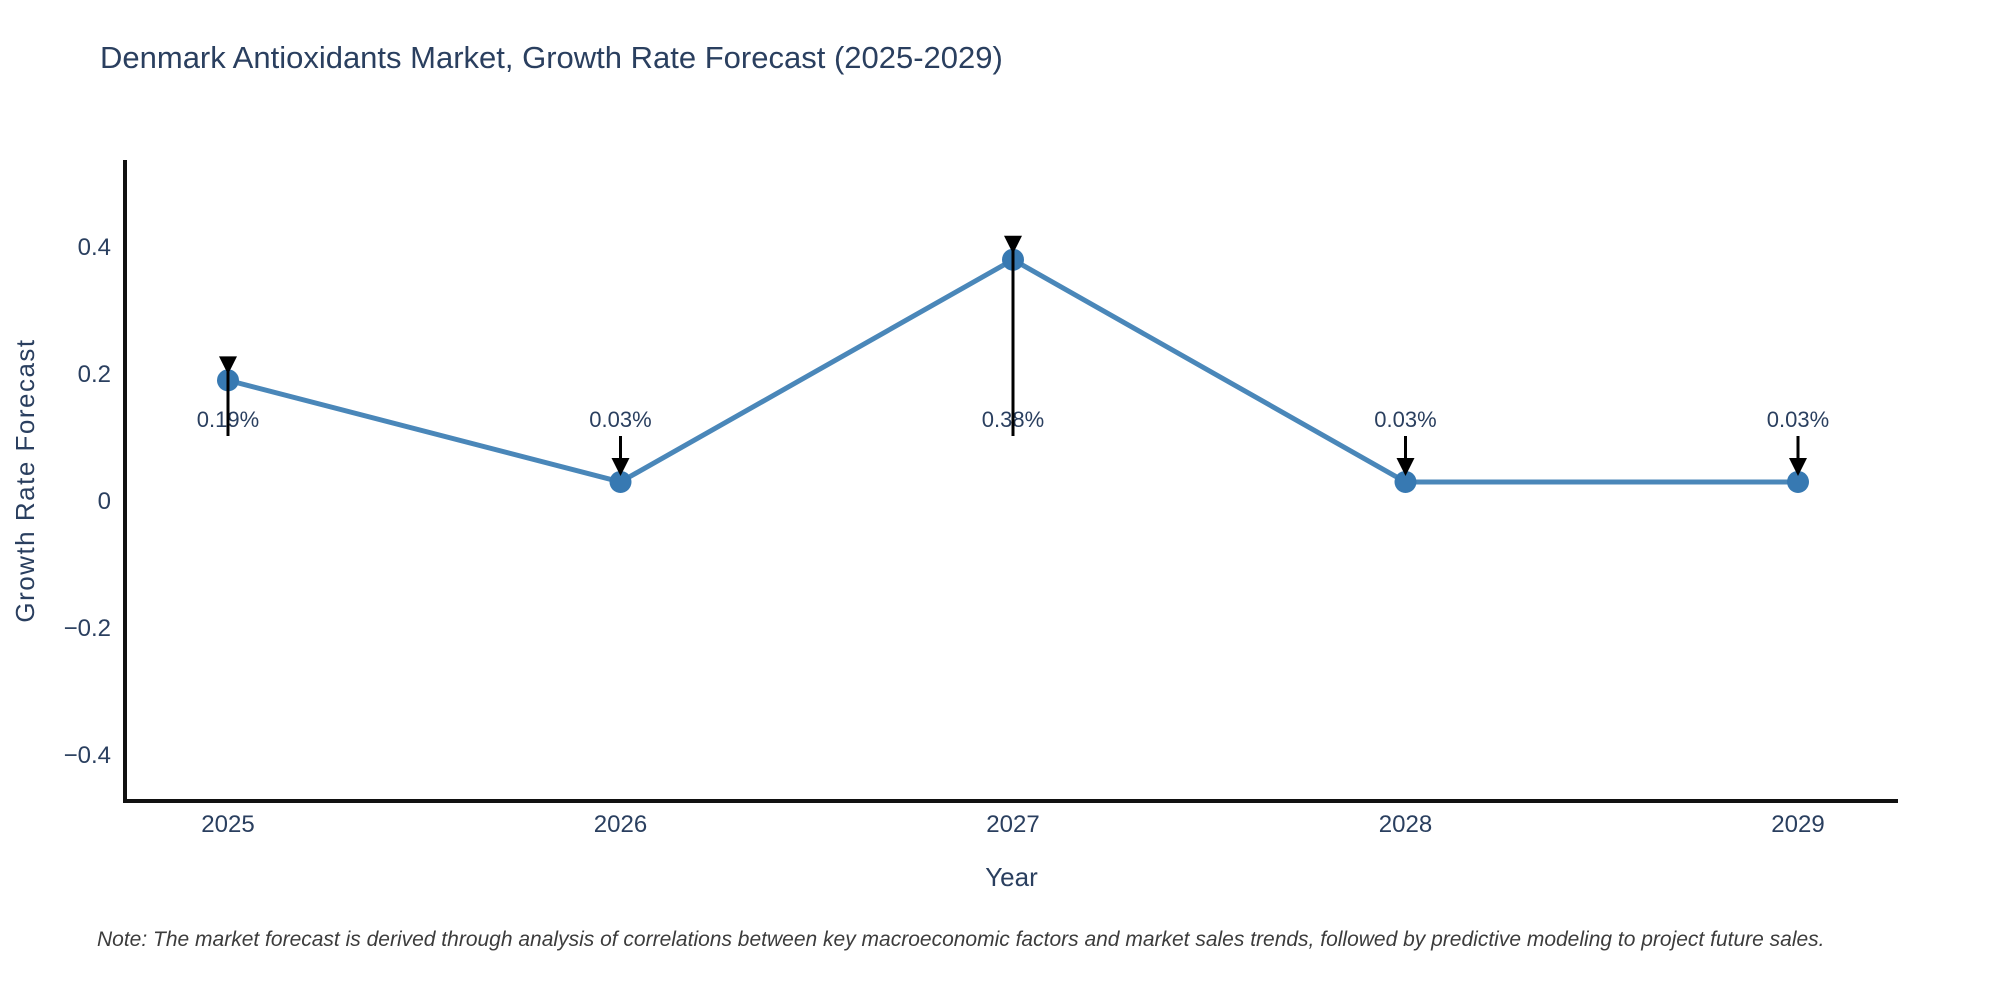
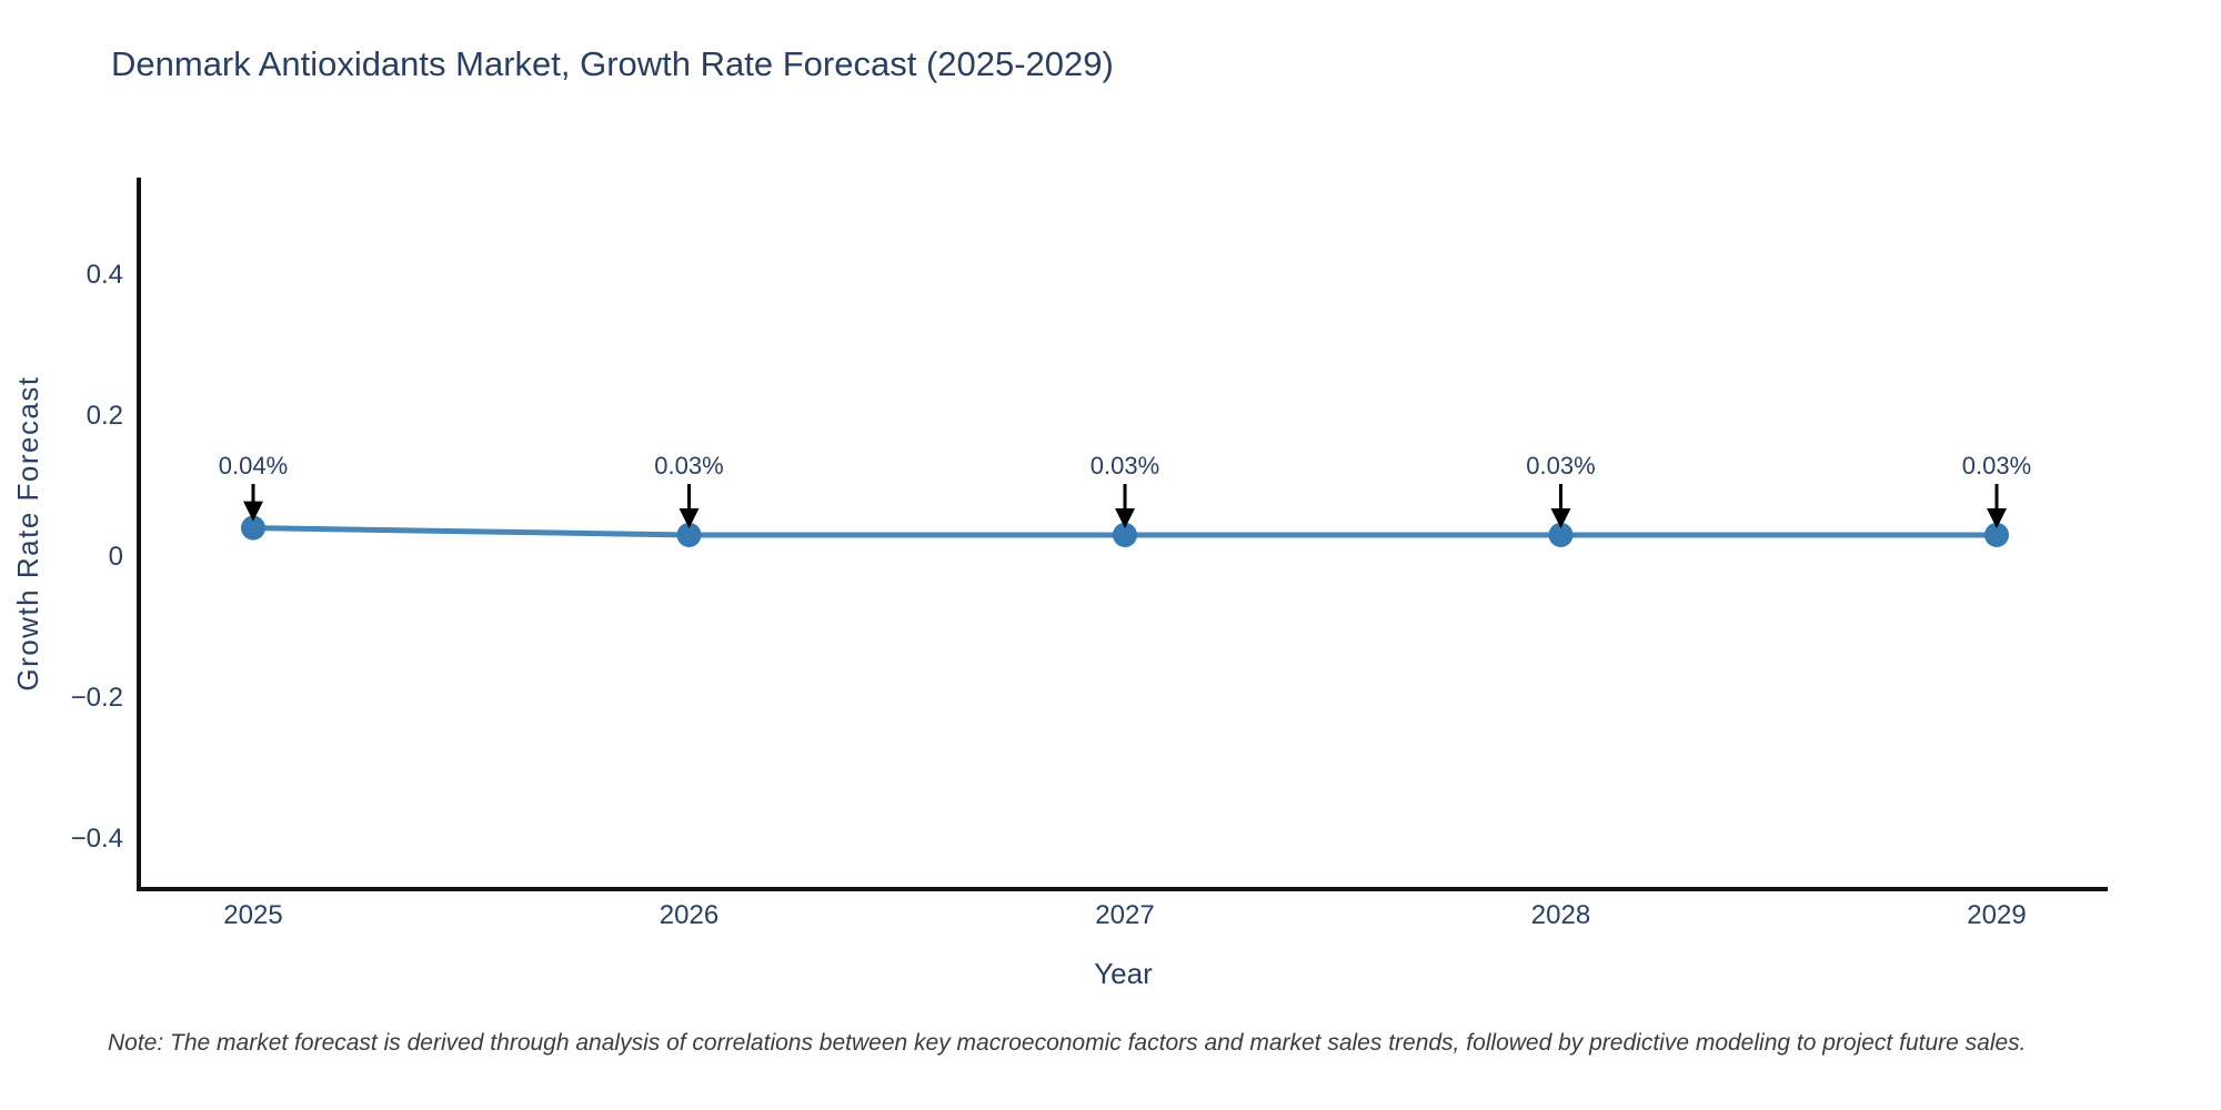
2025: 0.19% -> 0.04%
2027: 0.38% -> 0.03%
